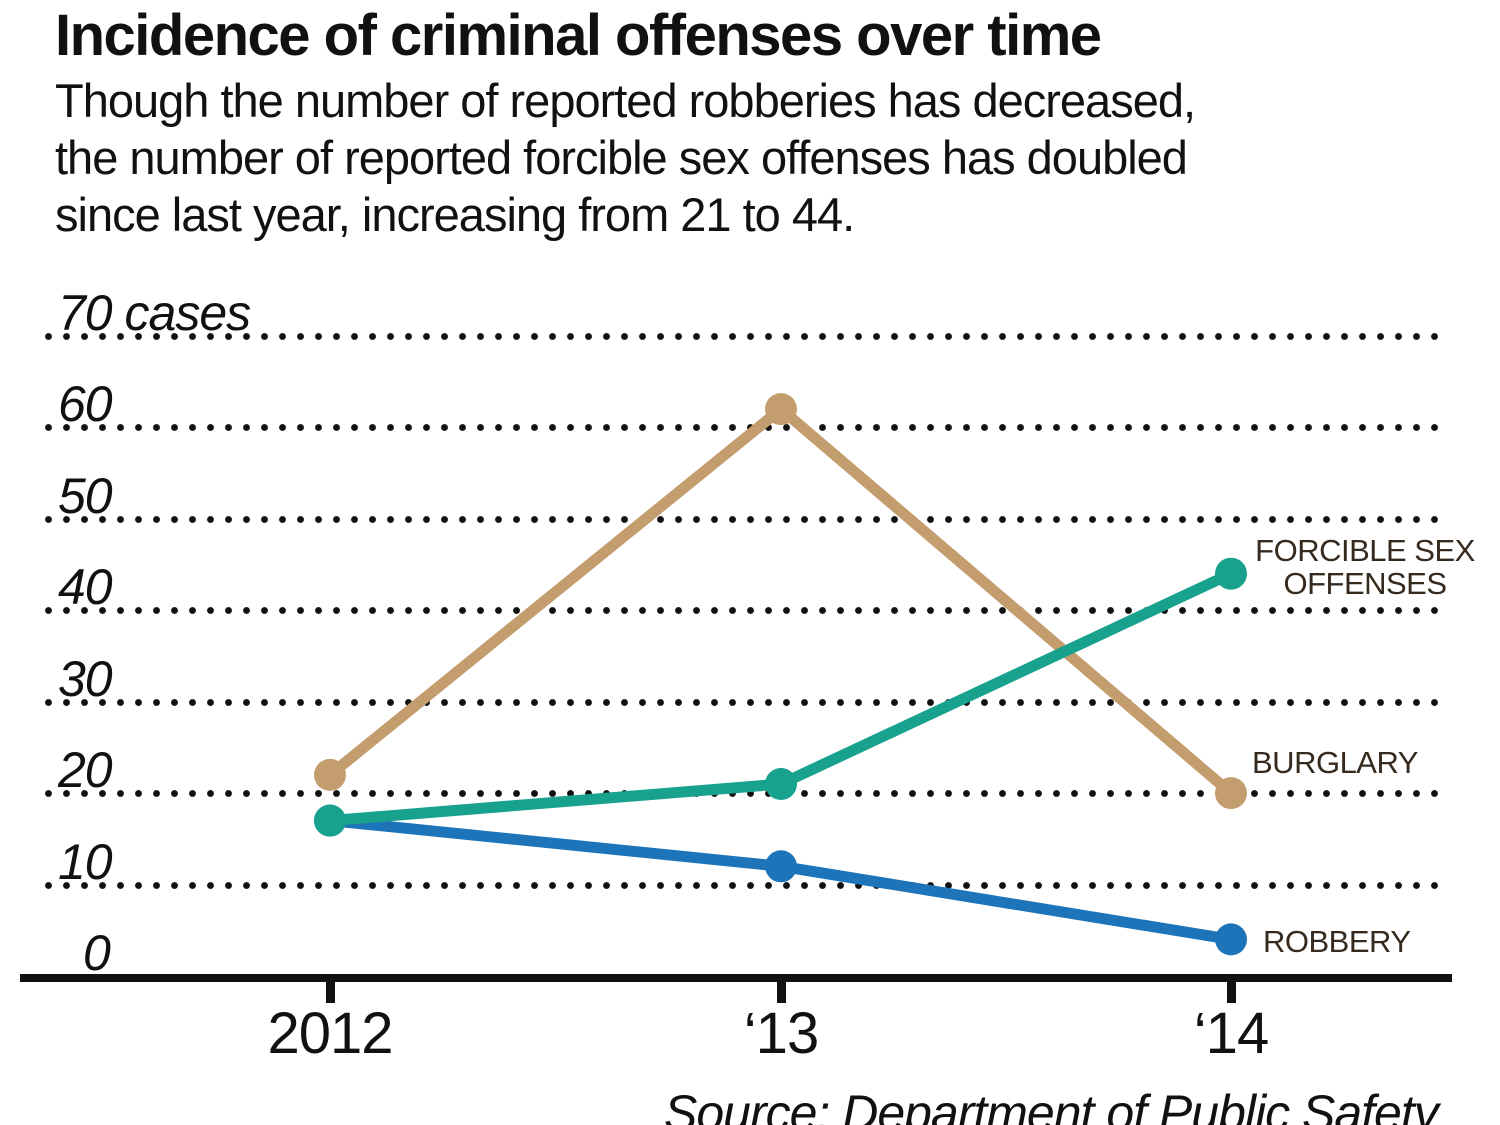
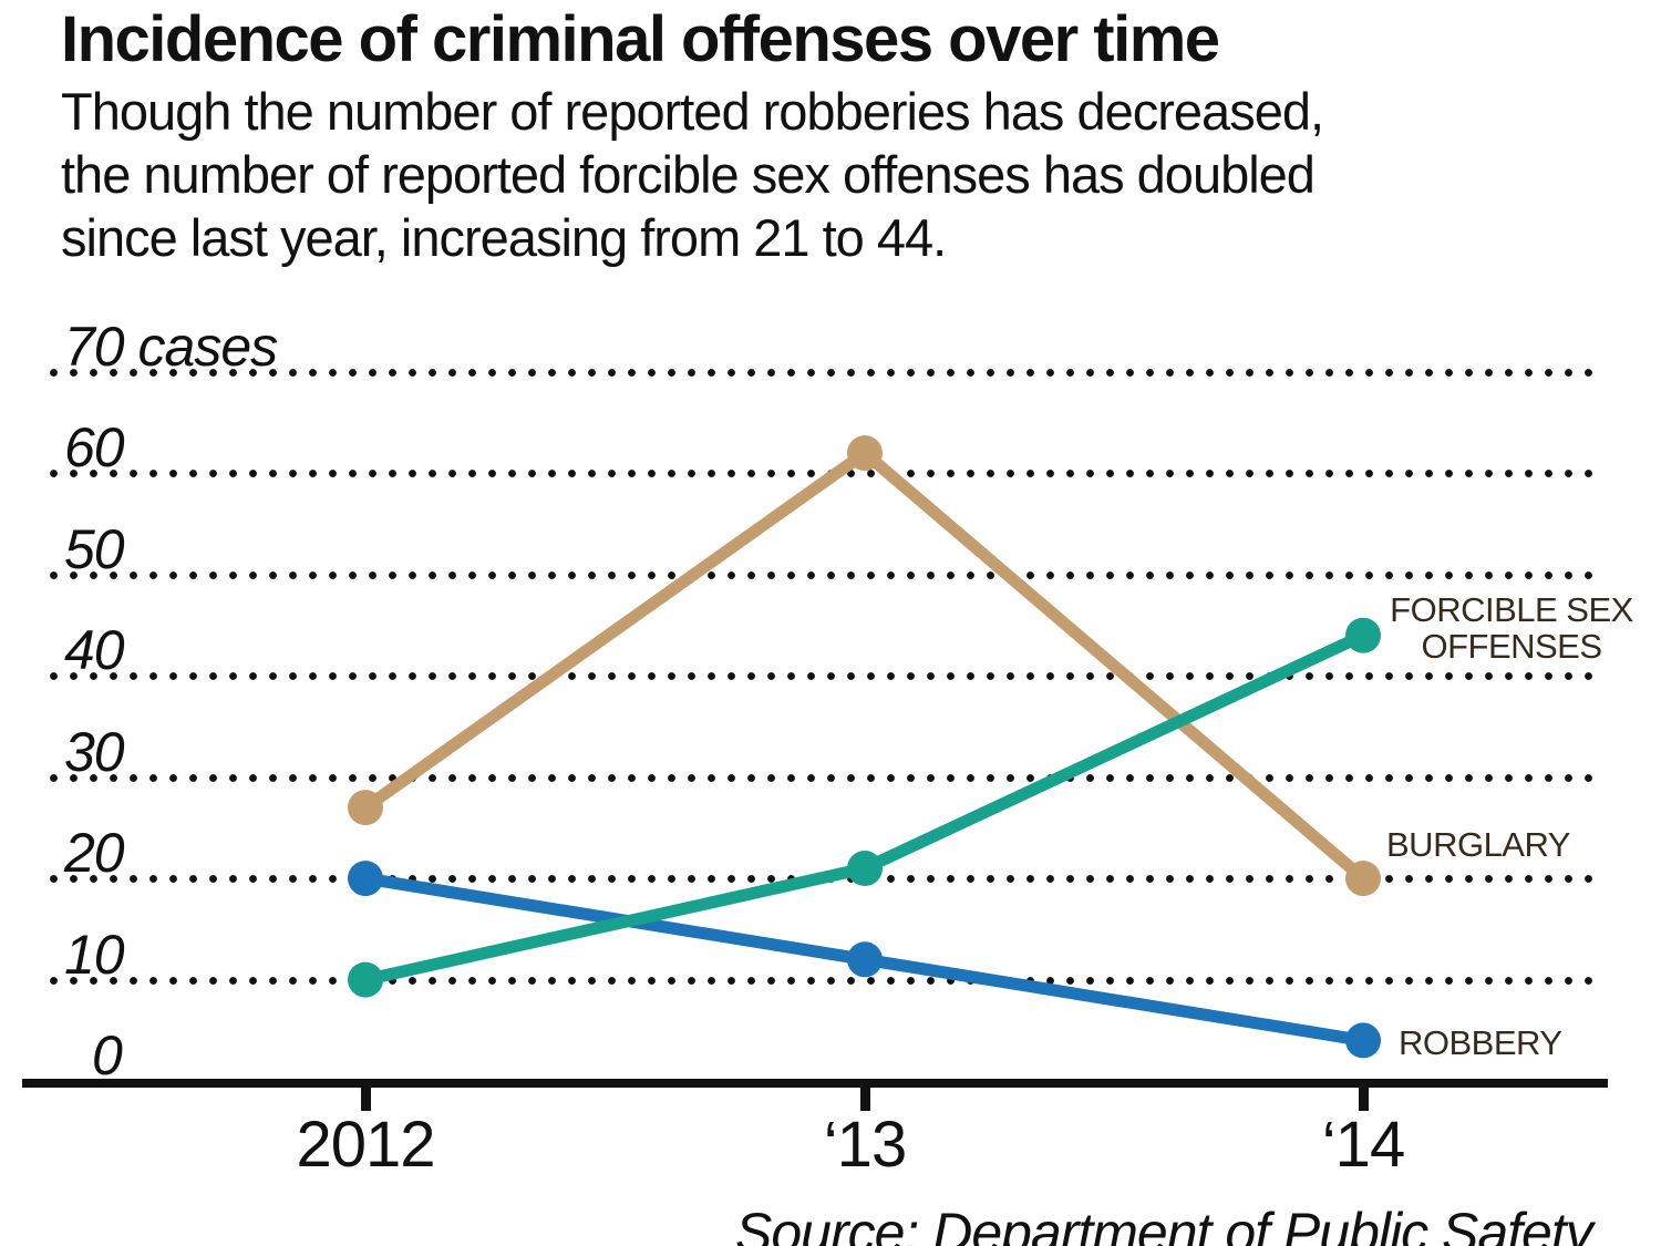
BURGLARY/2012: 22 -> 27
ROBBERY/2012: 17 -> 20
FORCIBLE SEX OFFENSES/2012: 17 -> 10
